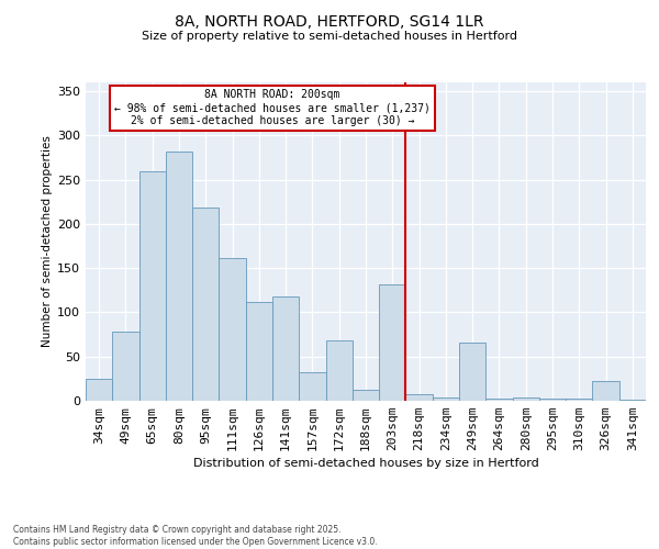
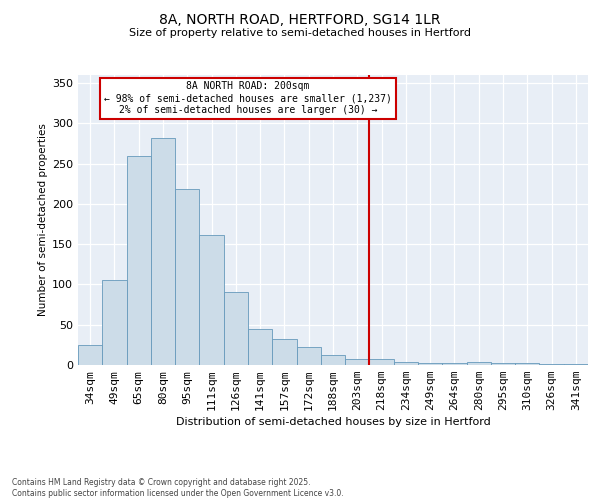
49sqm: 78 -> 106
126sqm: 112 -> 91
141sqm: 118 -> 45
172sqm: 68 -> 22
203sqm: 132 -> 8
249sqm: 66 -> 3
326sqm: 22 -> 1
